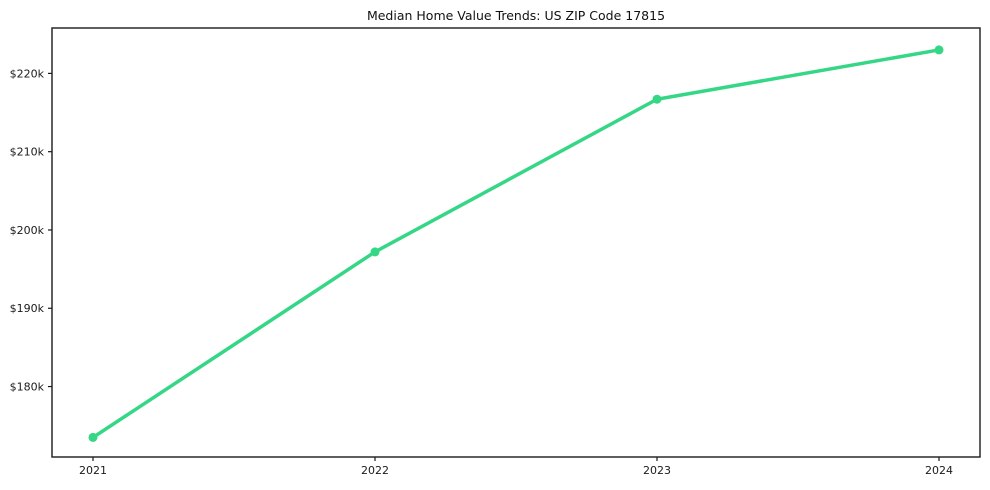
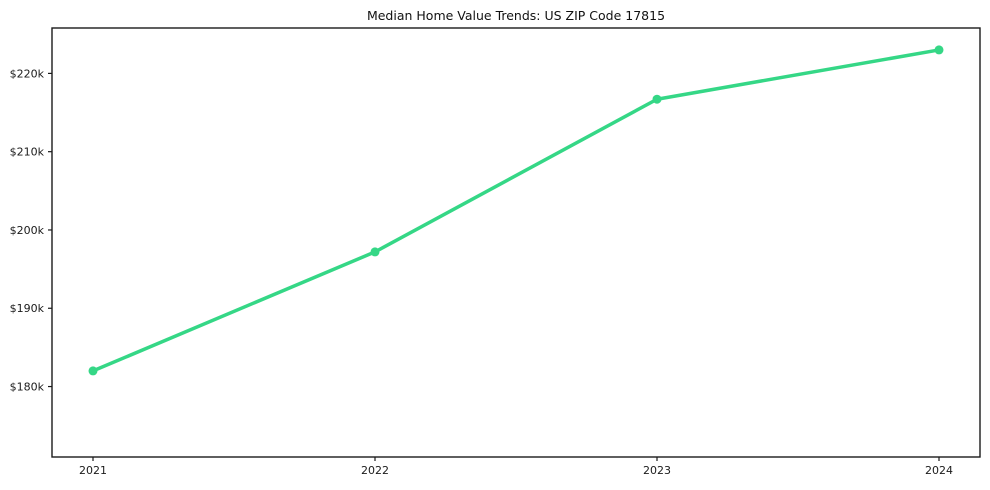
2021: $174k -> $182k
